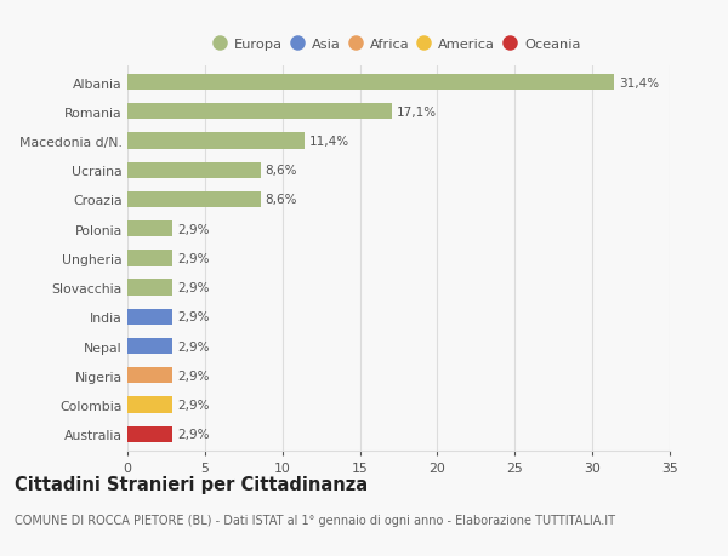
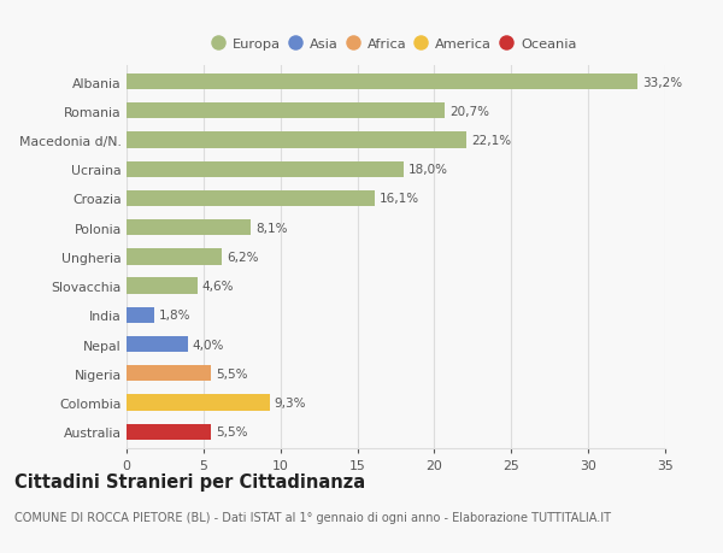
Albania: 31,4% -> 33,2%
Romania: 17,1% -> 20,7%
Macedonia d/N.: 11,4% -> 22,1%
Ucraina: 8,6% -> 18,0%
Croazia: 8,6% -> 16,1%
Polonia: 2,9% -> 8,1%
Ungheria: 2,9% -> 6,2%
Slovacchia: 2,9% -> 4,6%
India: 2,9% -> 1,8%
Nepal: 2,9% -> 4,0%
Nigeria: 2,9% -> 5,5%
Colombia: 2,9% -> 9,3%
Australia: 2,9% -> 5,5%
